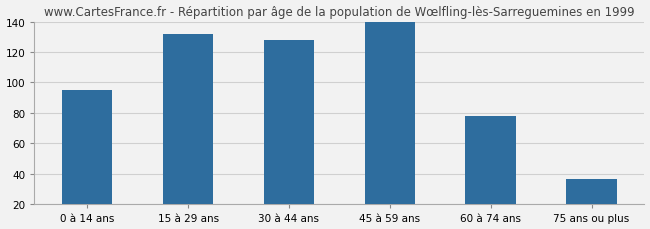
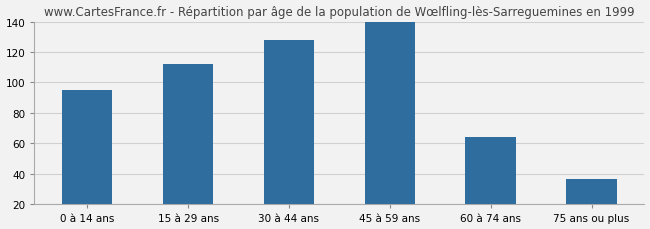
15 à 29 ans: 132 -> 112
60 à 74 ans: 78 -> 64
